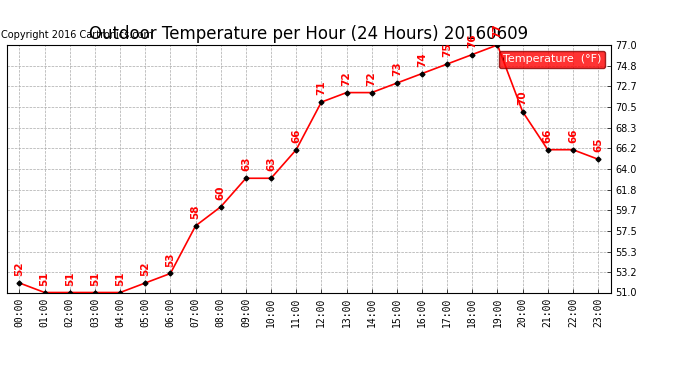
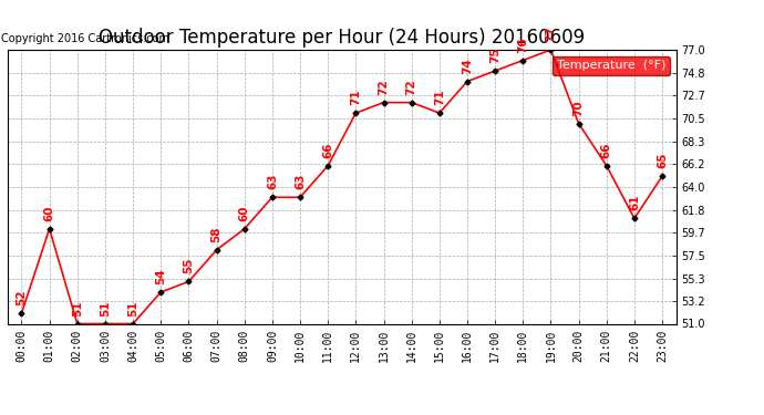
01:00: 51 -> 60
05:00: 52 -> 54
06:00: 53 -> 55
15:00: 73 -> 71
22:00: 66 -> 61
